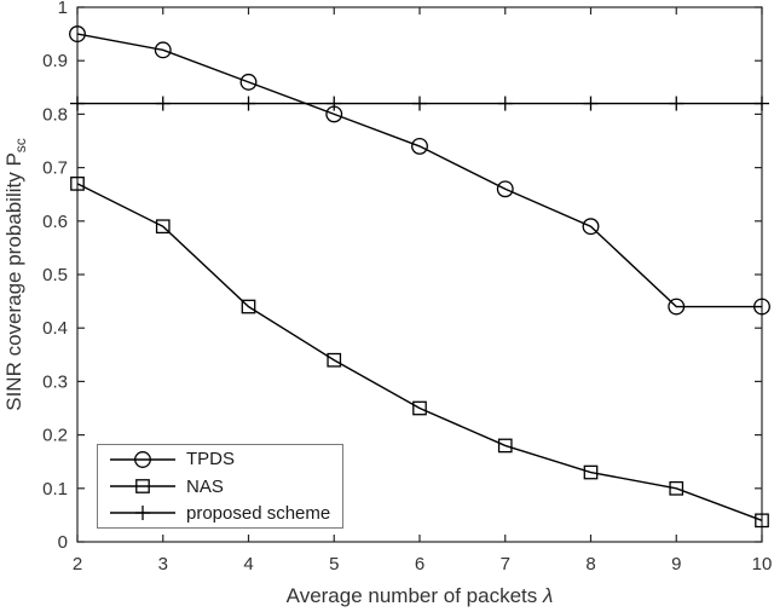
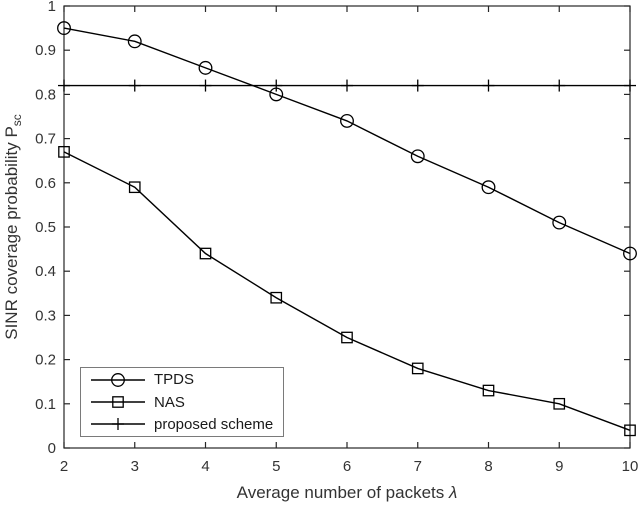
TPDS/9: 0.44 -> 0.51
